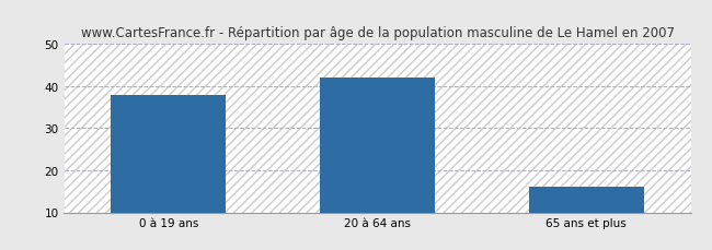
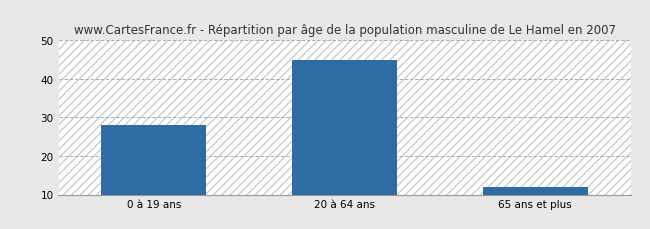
0 à 19 ans: 38 -> 28
20 à 64 ans: 42 -> 45
65 ans et plus: 16 -> 12
